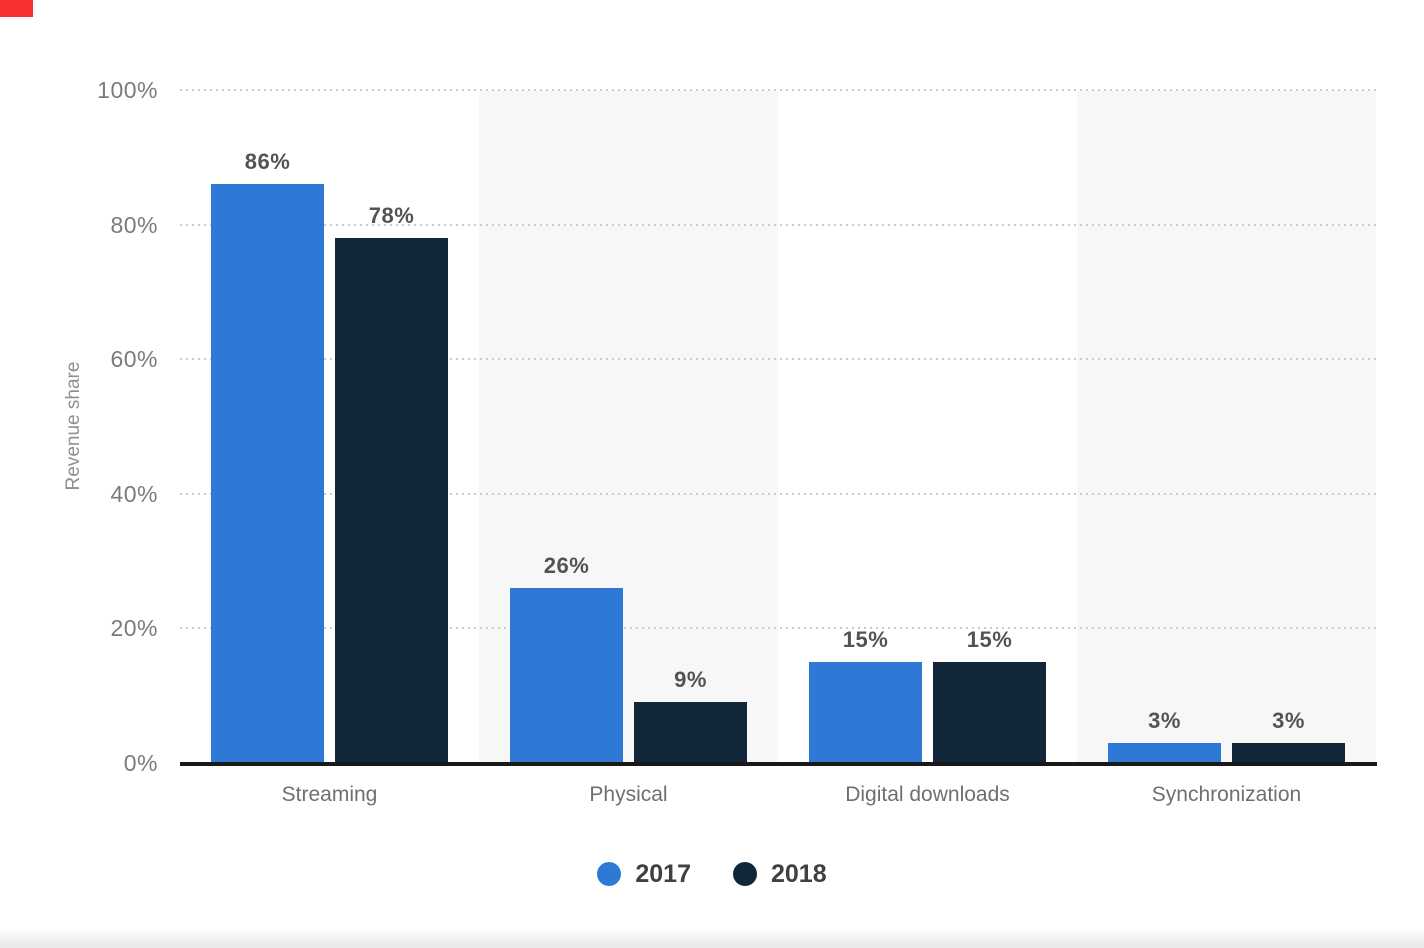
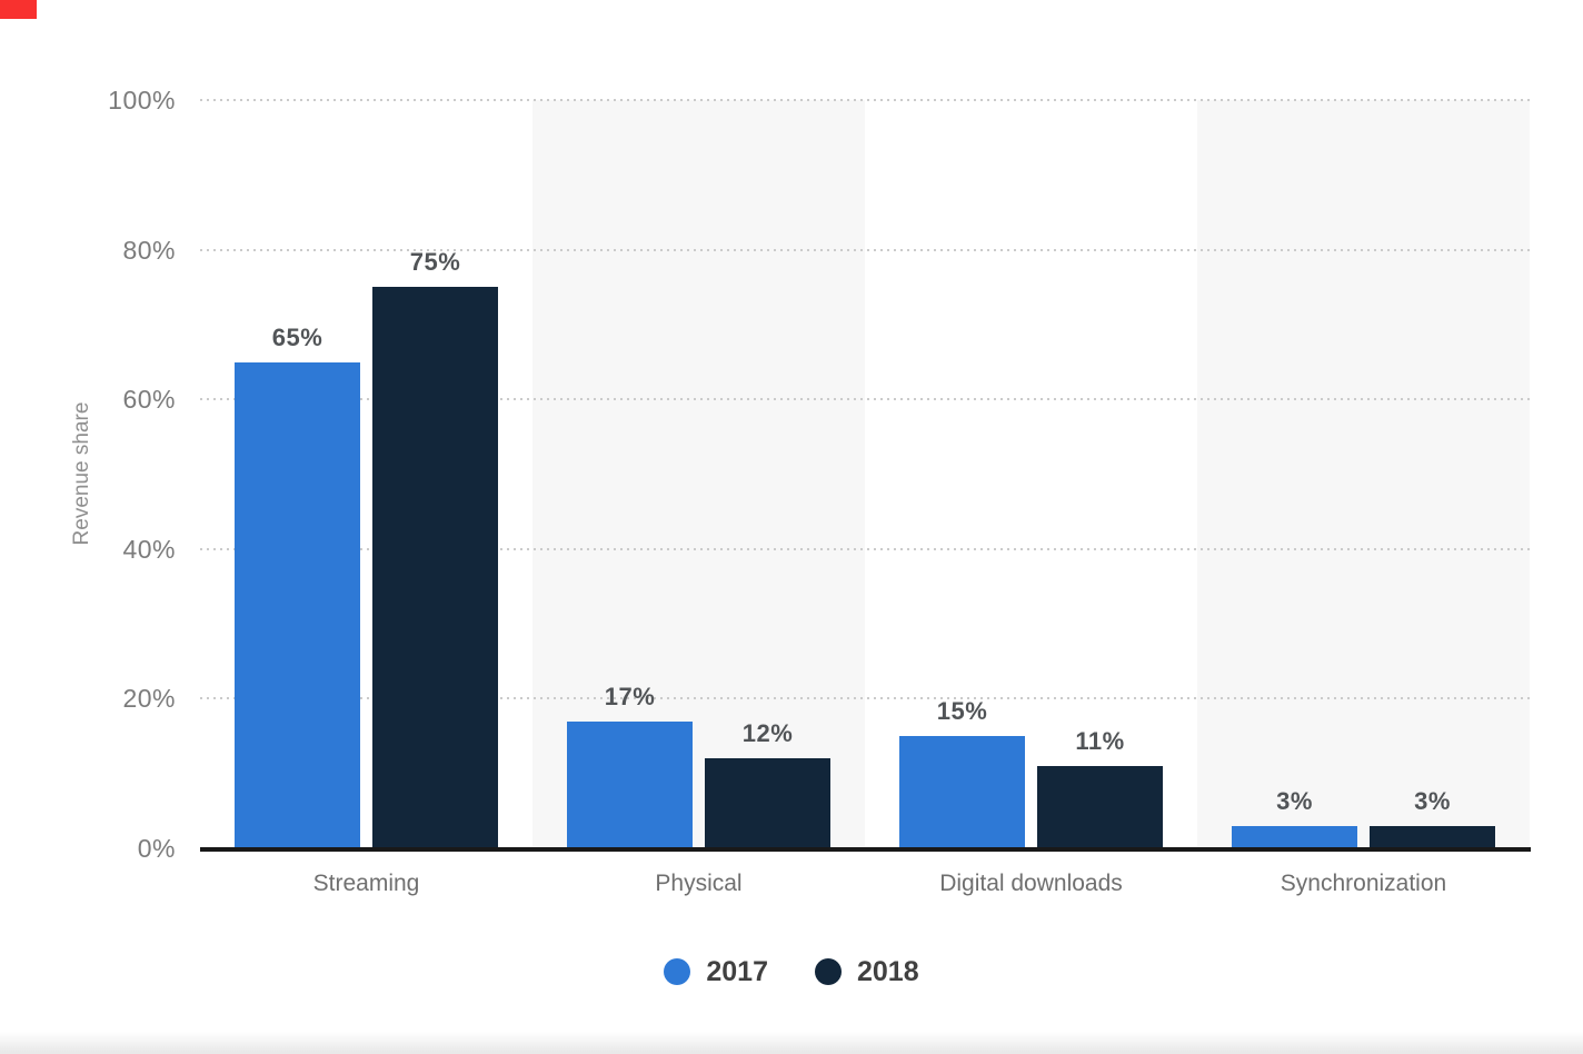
2017/Streaming: 86% -> 65%
2018/Streaming: 78% -> 75%
2017/Physical: 26% -> 17%
2018/Physical: 9% -> 12%
2018/Digital downloads: 15% -> 11%
